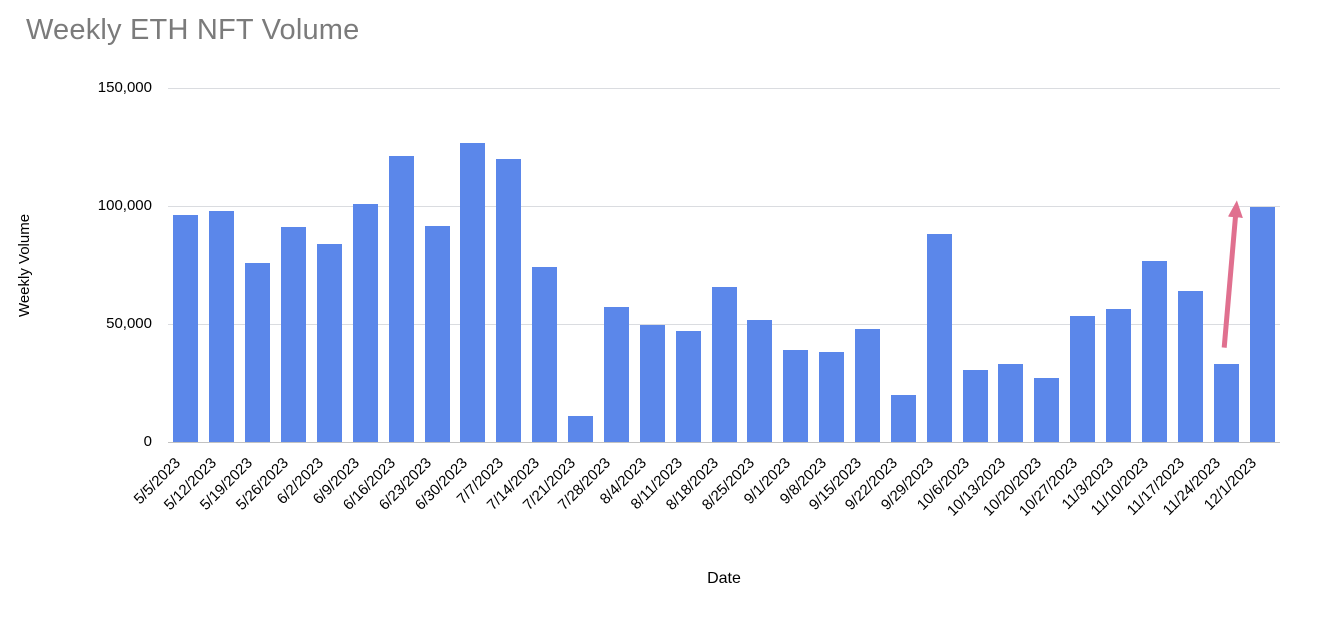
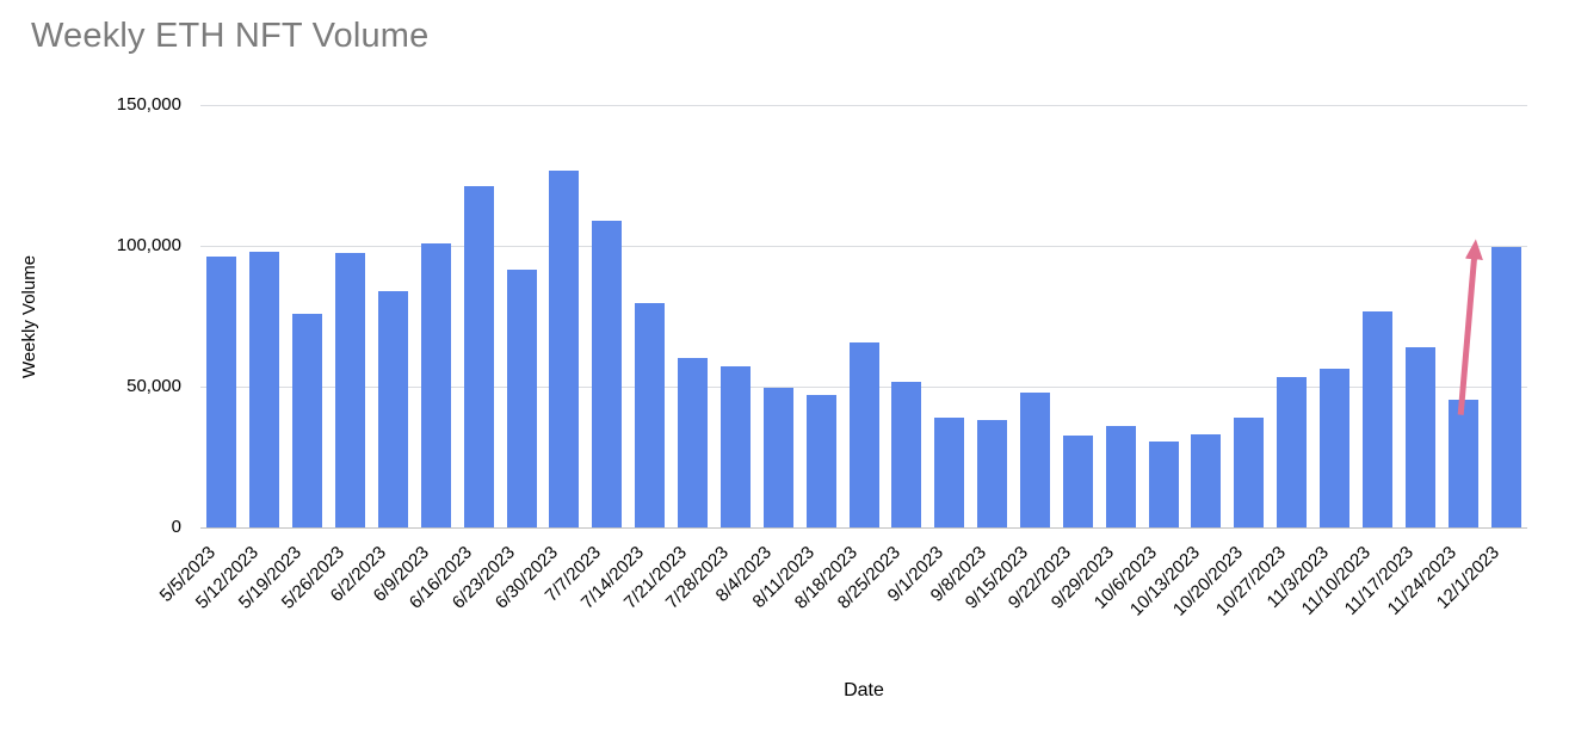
5/26/2023: 91000 -> 98000
7/7/2023: 120000 -> 109000
7/14/2023: 74000 -> 80000
7/21/2023: 11000 -> 60000
9/22/2023: 20000 -> 32000
9/29/2023: 88000 -> 36000
10/20/2023: 27000 -> 39000
11/24/2023: 33000 -> 46000
